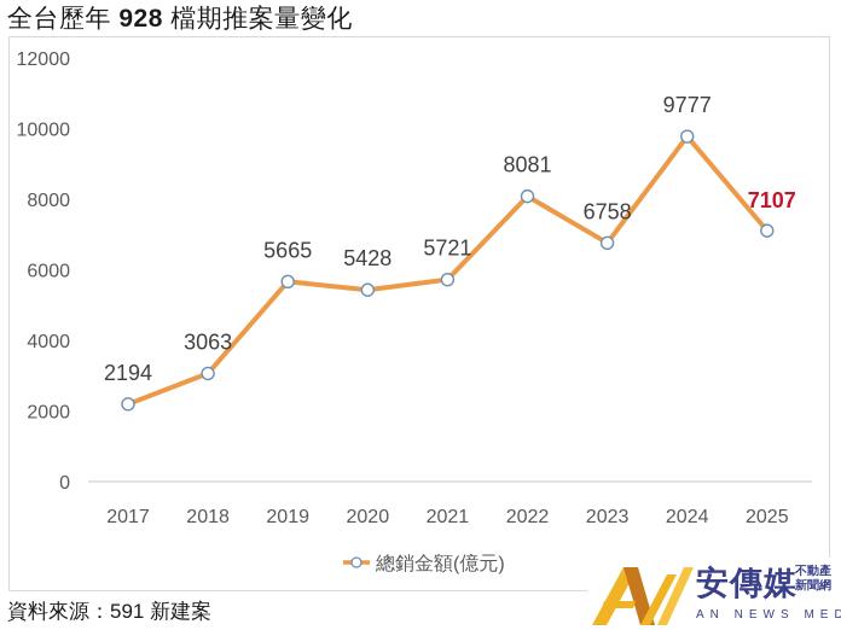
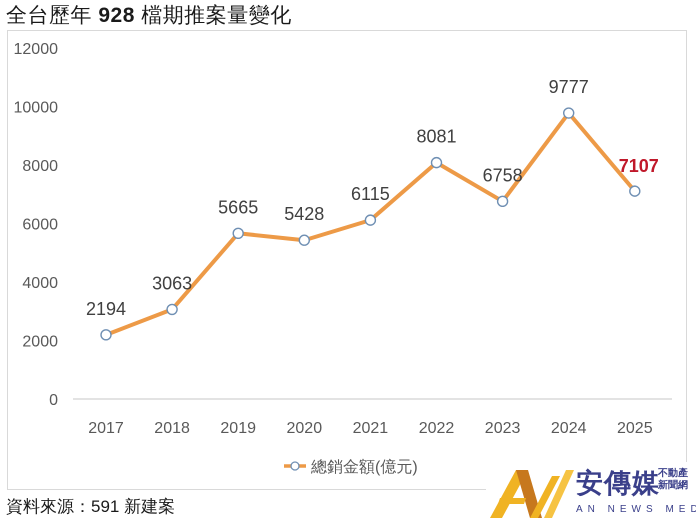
2021: 5721 -> 6115
